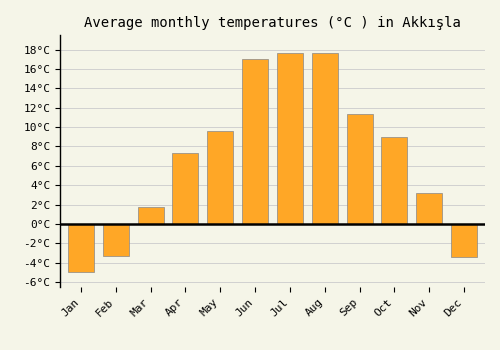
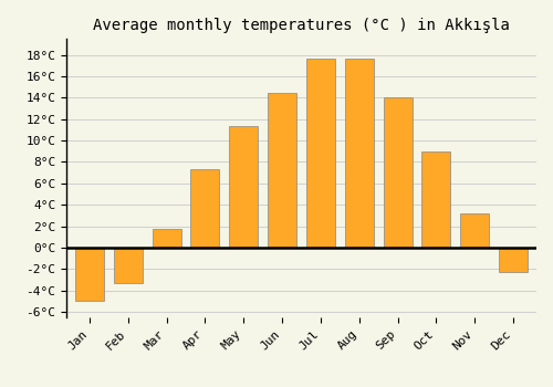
May: 9.6°C -> 11.4°C
Jun: 17.0°C -> 14.4°C
Sep: 11.4°C -> 14.0°C
Dec: -3.4°C -> -2.3°C
